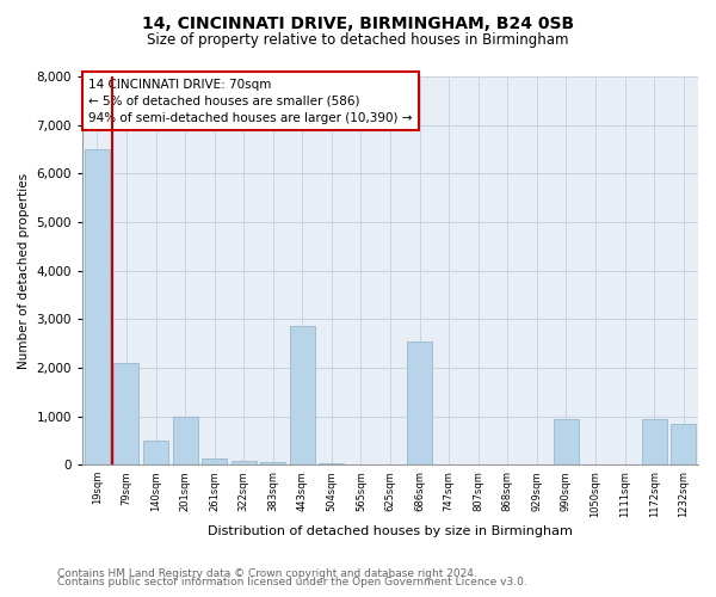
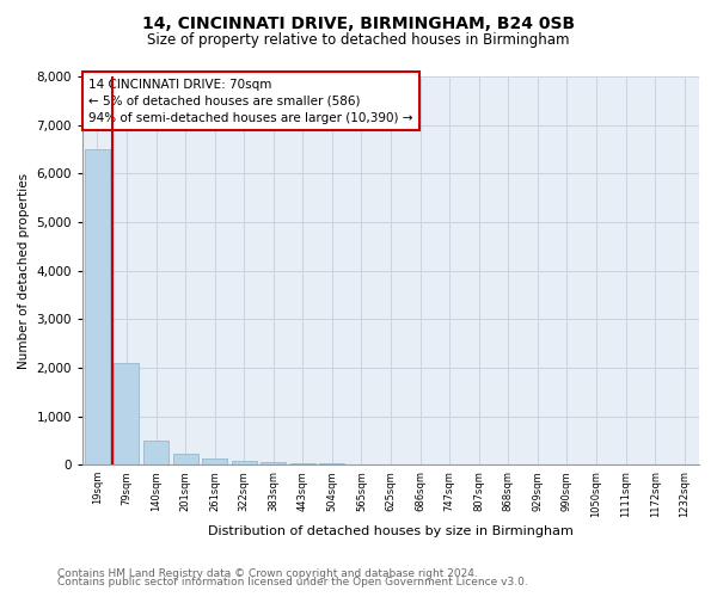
201sqm: 1,000 -> 230
443sqm: 2,850 -> 40
686sqm: 2,550 -> 10
990sqm: 950 -> 0
1172sqm: 950 -> 0
1232sqm: 850 -> 0
